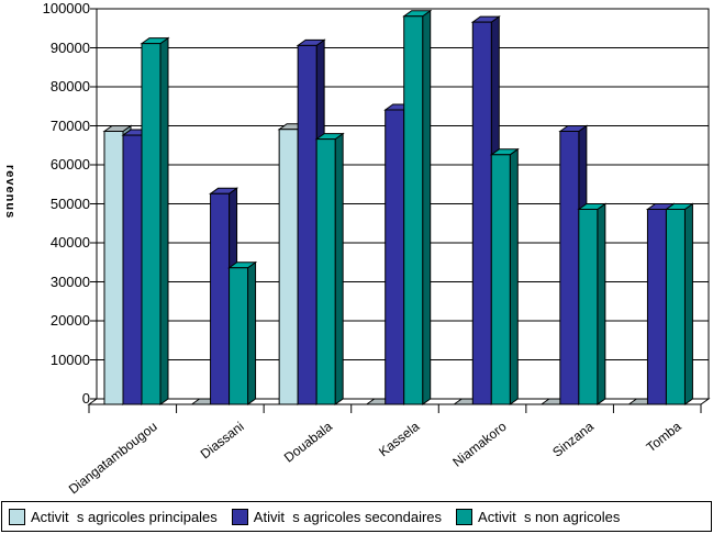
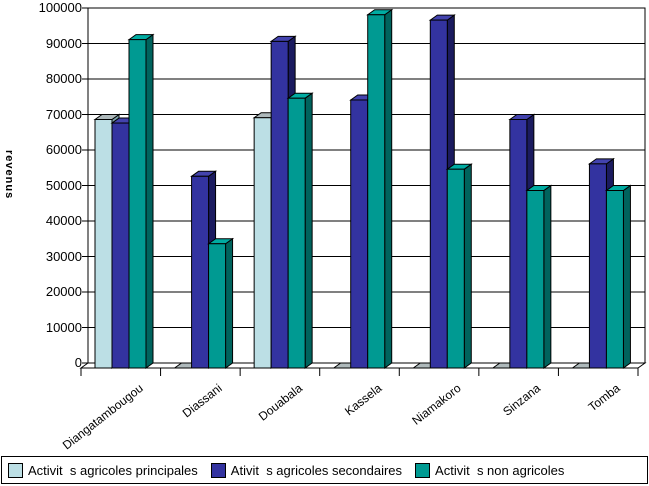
Activit s non agricoles/Douabala: 68000 -> 76000
Activit s non agricoles/Niamakoro: 64000 -> 56000
Ativit s agricoles secondaires/Tomba: 50000 -> 58000
